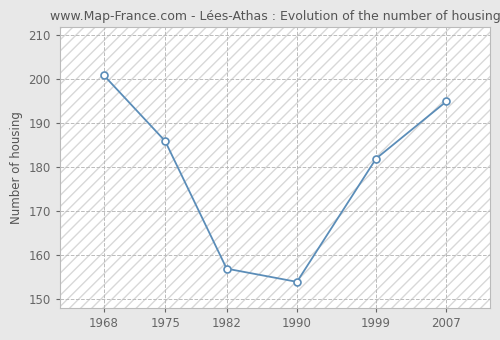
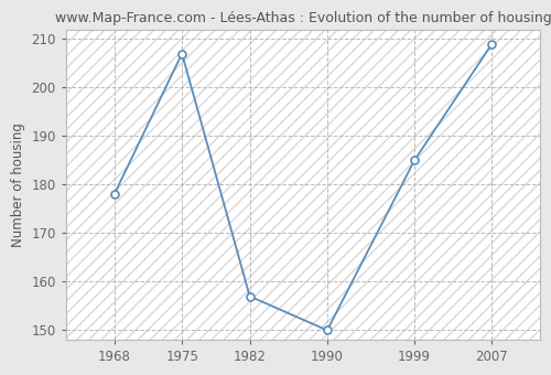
1968: 201 -> 178
1975: 186 -> 207
1990: 154 -> 150
1999: 182 -> 185
2007: 195 -> 209
